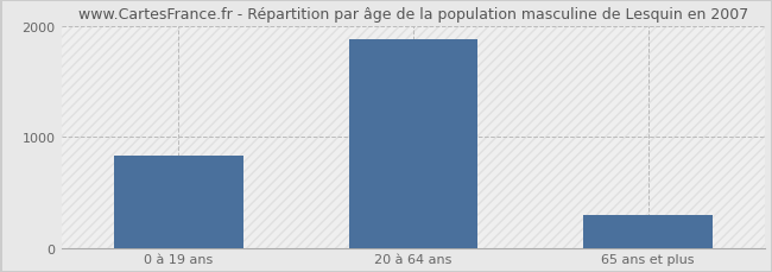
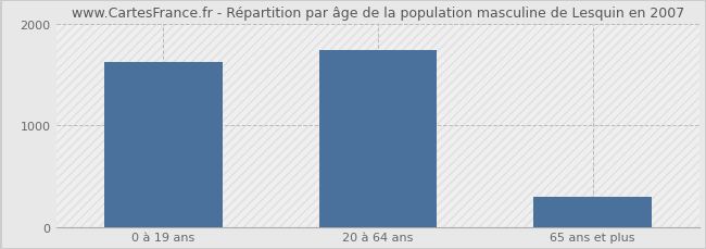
0 à 19 ans: 830 -> 1620
20 à 64 ans: 1880 -> 1740
